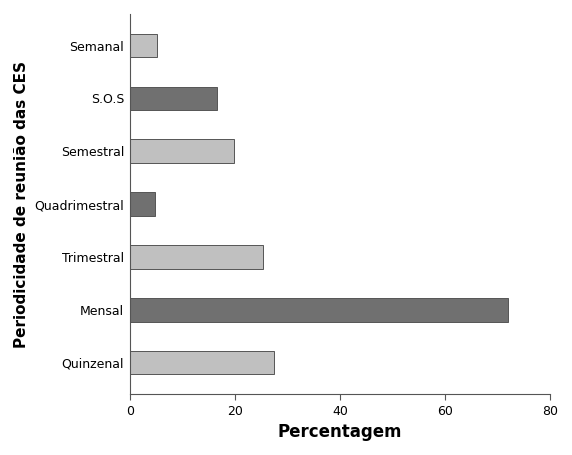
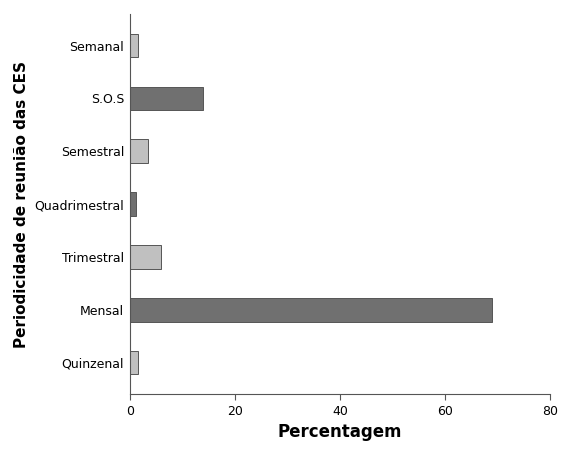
Semanal: 5.2 -> 1.5
S.O.S: 16.6 -> 14.0
Semestral: 19.8 -> 3.5
Quadrimestral: 4.8 -> 1.2
Trimestral: 25.4 -> 6.0
Mensal: 72.0 -> 69.0
Quinzenal: 27.4 -> 1.5
